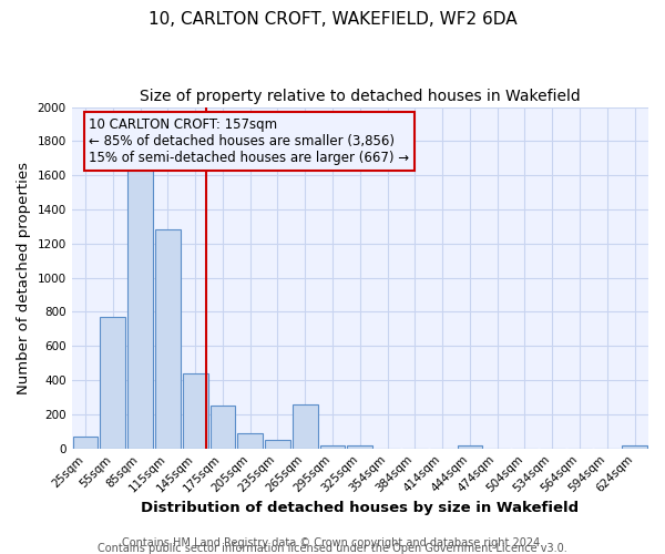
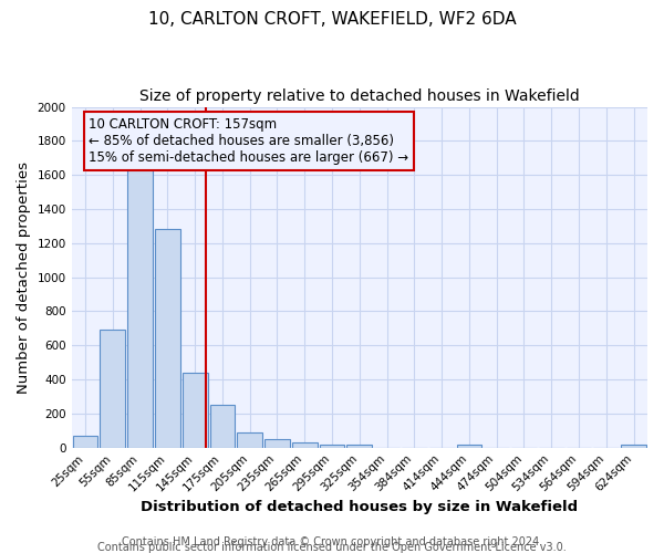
55sqm: 770 -> 690
265sqm: 260 -> 30
